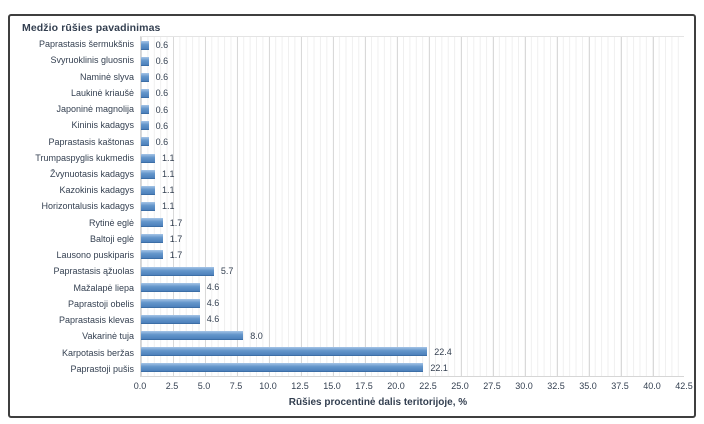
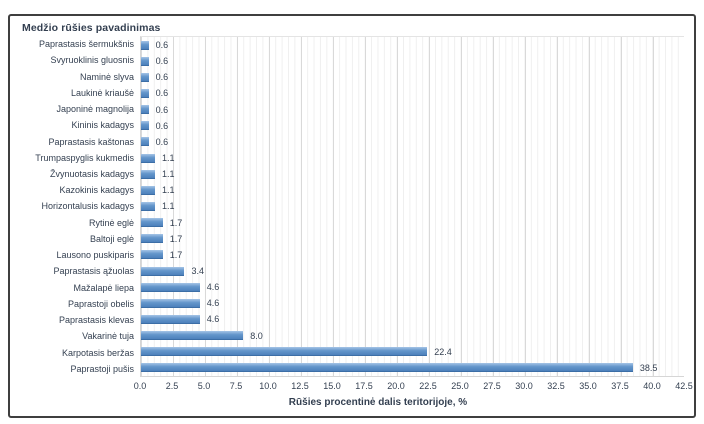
Paprastasis ąžuolas: 5.7 -> 3.4
Paprastoji pušis: 22.1 -> 38.5
